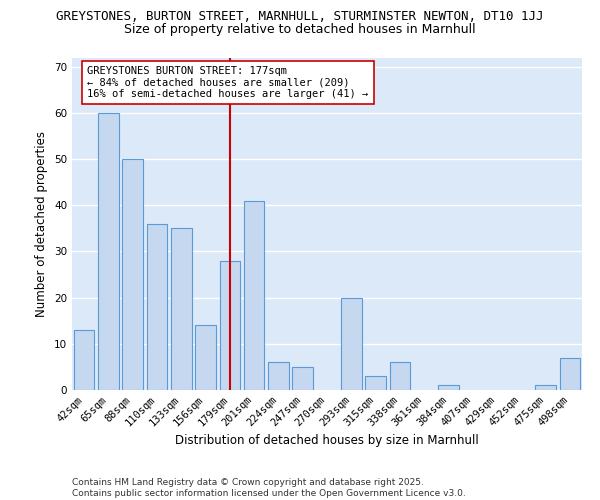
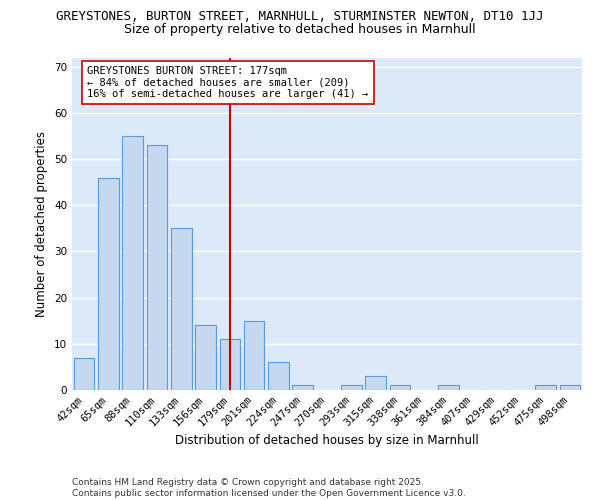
42sqm: 13 -> 7
65sqm: 60 -> 46
88sqm: 50 -> 55
110sqm: 36 -> 53
179sqm: 28 -> 11
201sqm: 41 -> 15
247sqm: 5 -> 1
293sqm: 20 -> 1
338sqm: 6 -> 1
498sqm: 7 -> 1
